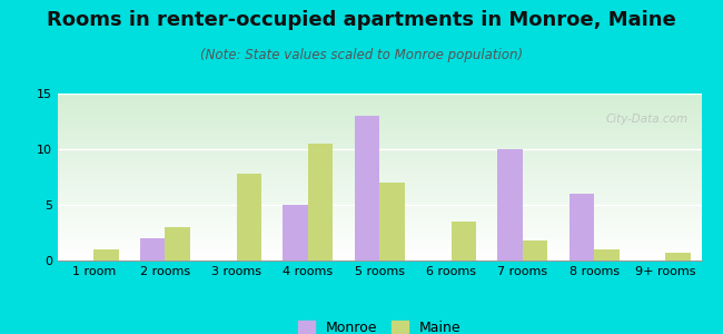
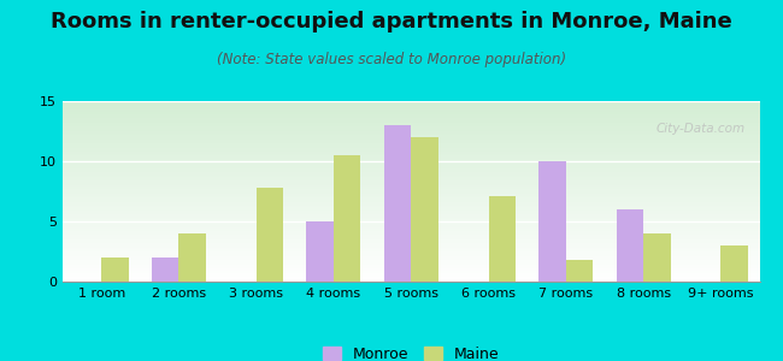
Maine/1 room: 1.0 -> 2.0
Maine/2 rooms: 3.0 -> 4.0
Maine/5 rooms: 7.0 -> 12.0
Maine/6 rooms: 3.5 -> 7.1
Maine/8 rooms: 1.0 -> 4.0
Maine/9+ rooms: 0.7 -> 3.0
